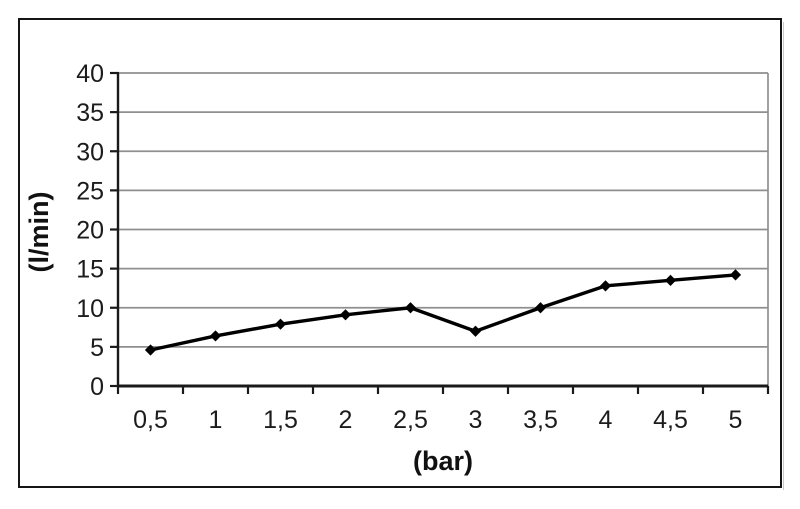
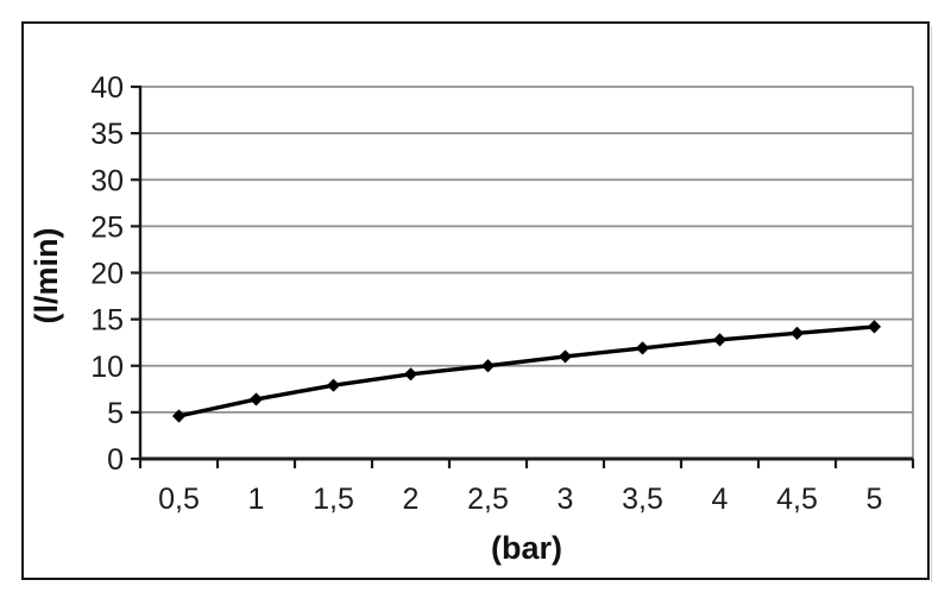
3: 7 -> 11
3,5: 10 -> 12
